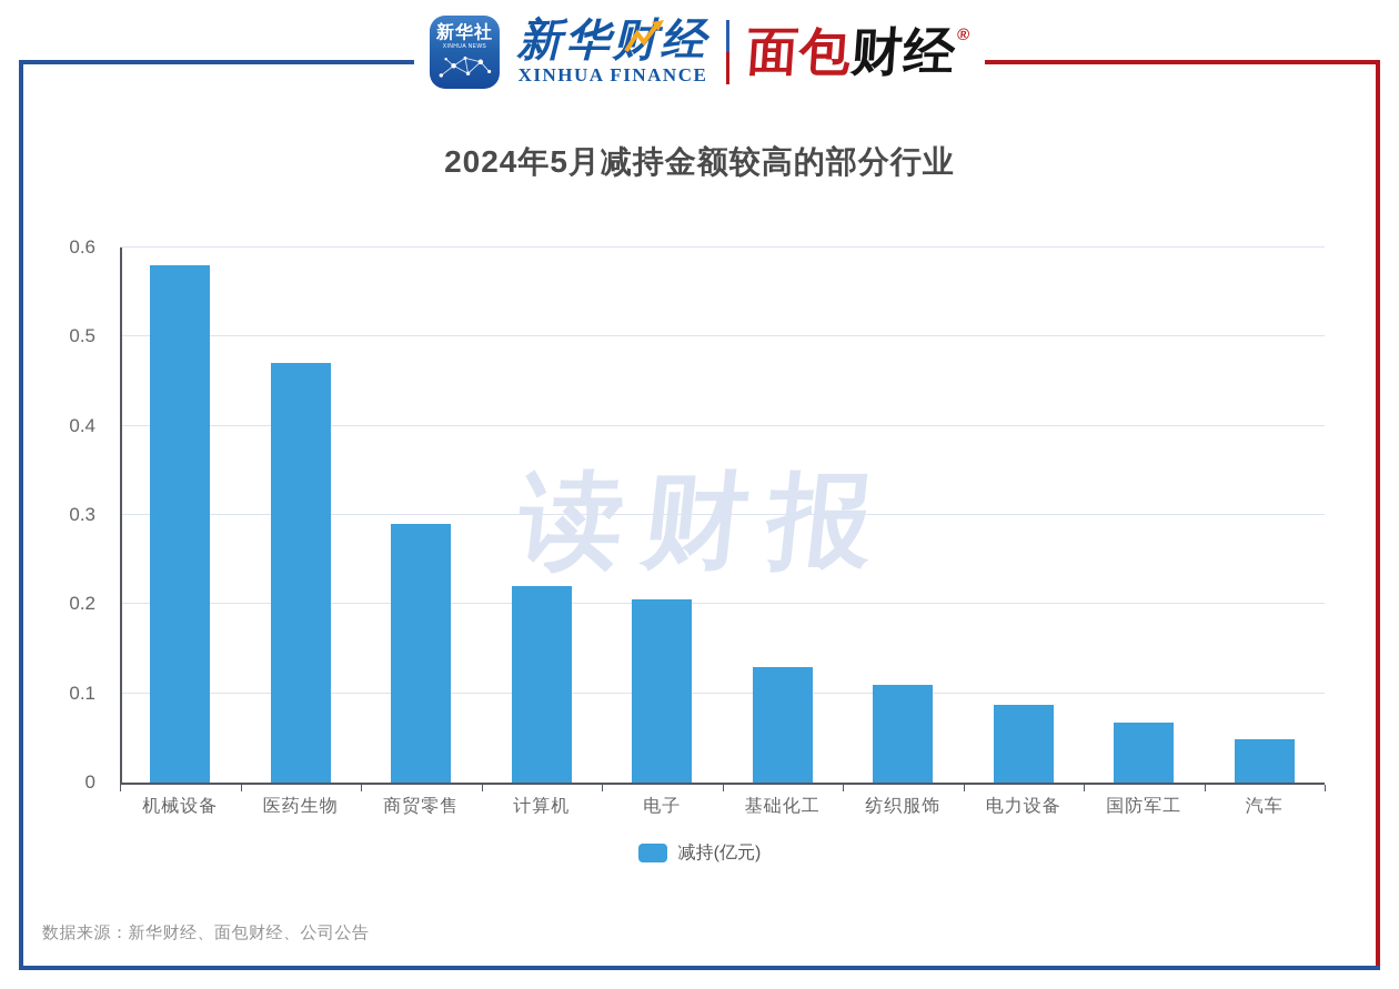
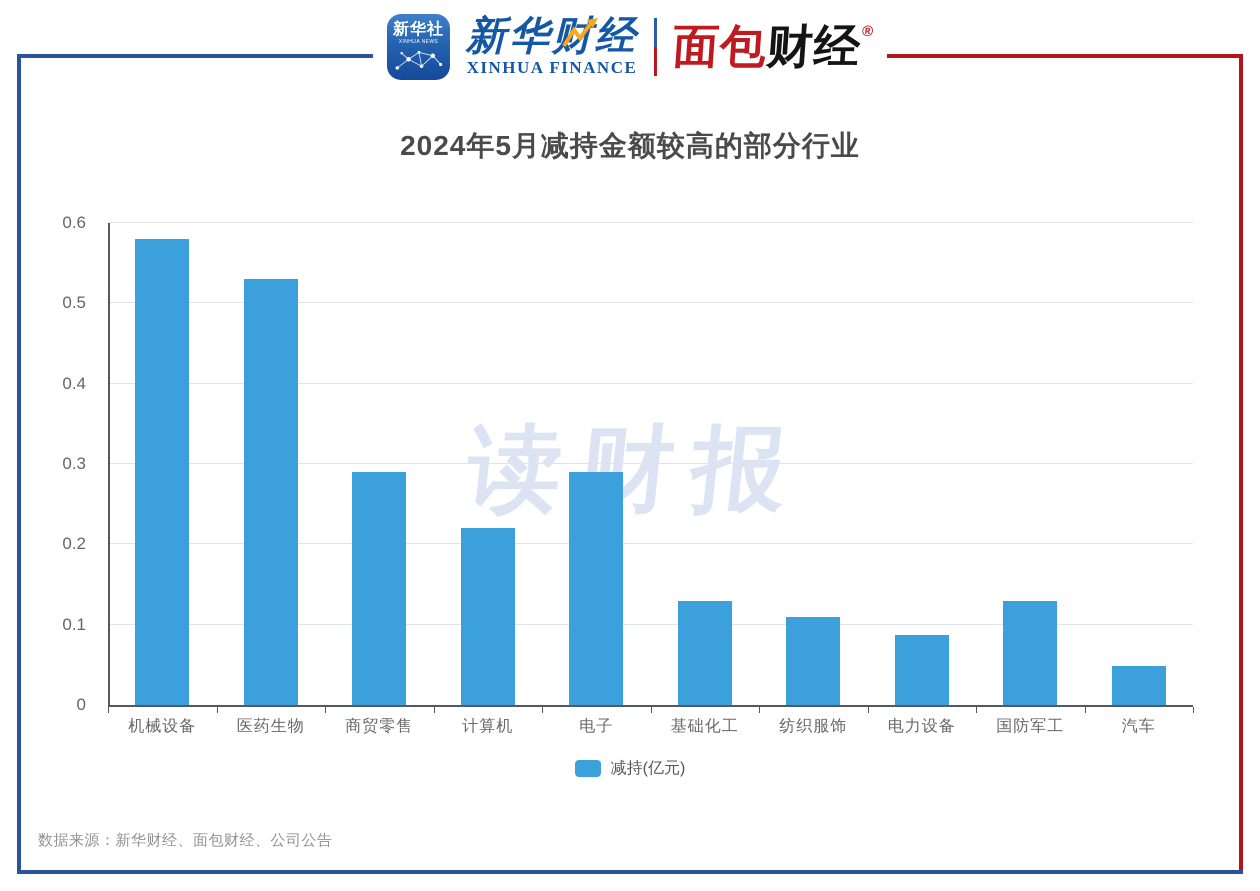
医药生物: 0.47 -> 0.53
电子: 0.20 -> 0.29
国防军工: 0.07 -> 0.13
